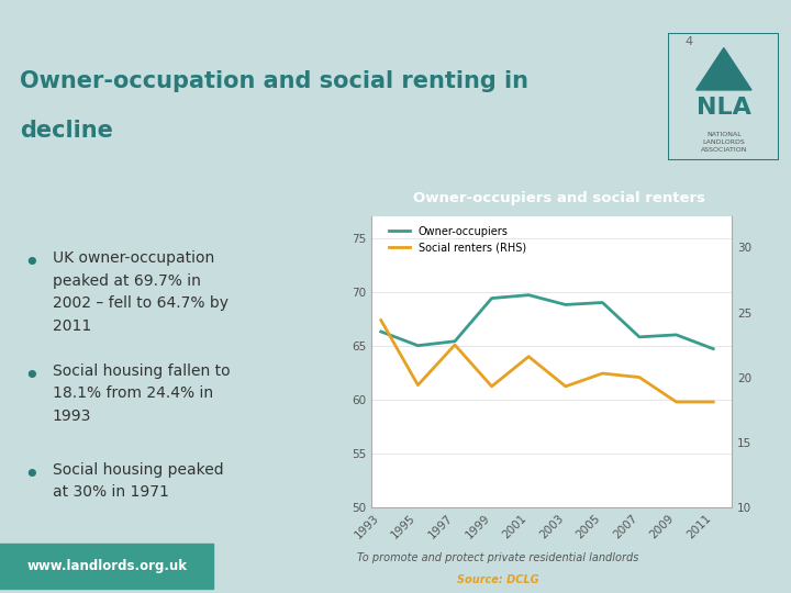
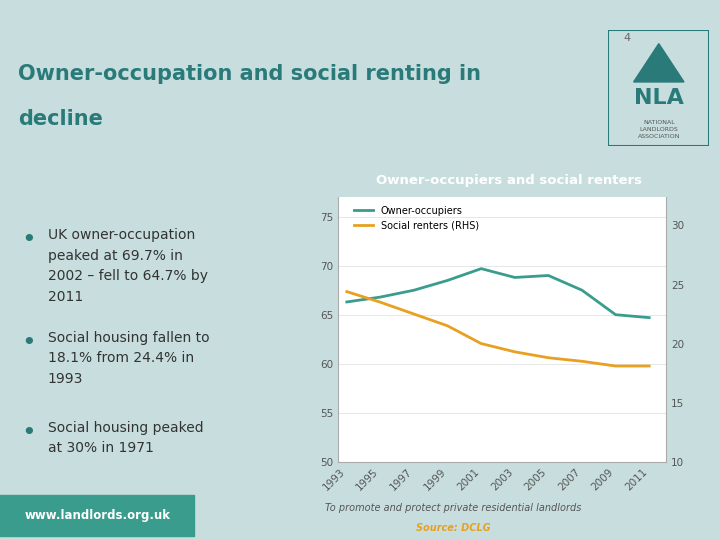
Owner-occupiers/1995: 65.0 -> 66.8
Social renters (RHS)/1995: 19.4 -> 23.5
Owner-occupiers/1997: 65.4 -> 67.5
Owner-occupiers/1999: 69.4 -> 68.5
Social renters (RHS)/1999: 19.3 -> 21.5
Social renters (RHS)/2001: 21.6 -> 20.0
Social renters (RHS)/2005: 20.3 -> 18.8
Owner-occupiers/2007: 65.8 -> 67.5
Social renters (RHS)/2007: 20.0 -> 18.5
Owner-occupiers/2009: 66.0 -> 65.0
